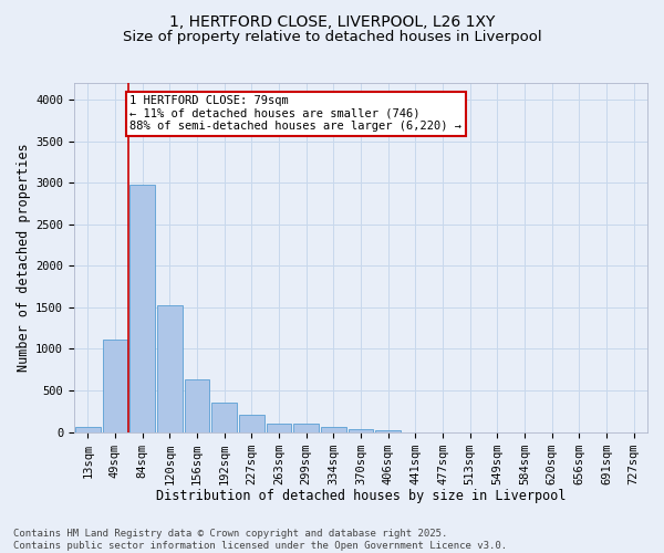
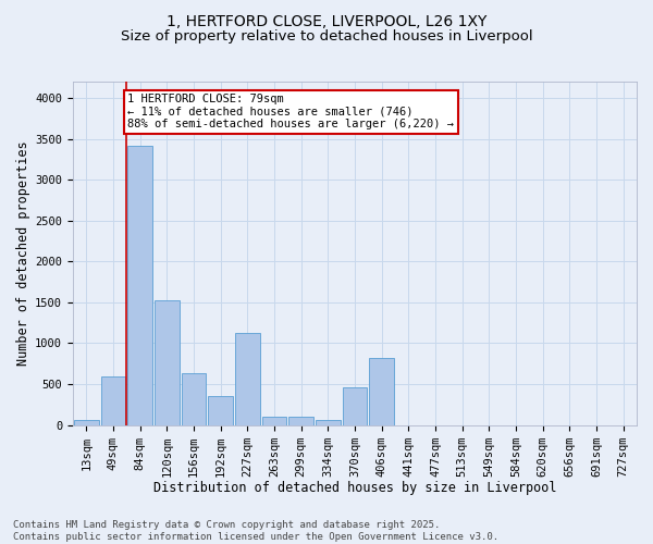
49sqm: 1110 -> 600
84sqm: 2980 -> 3420
227sqm: 210 -> 1120
370sqm: 40 -> 460
406sqm: 20 -> 820
